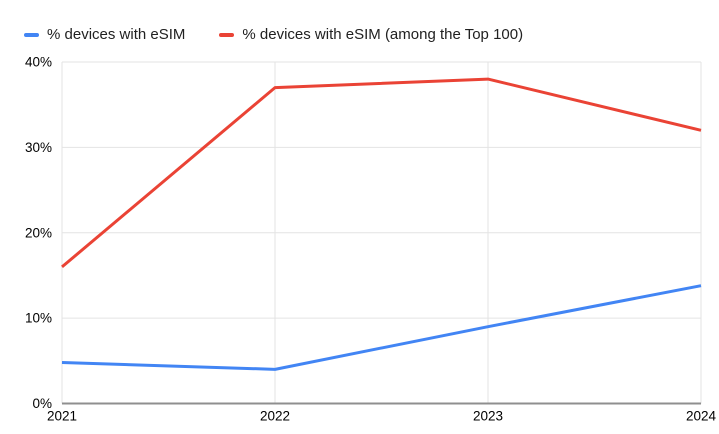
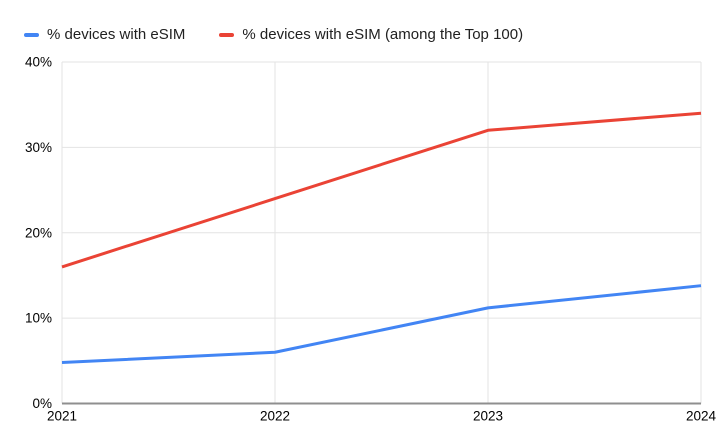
% devices with eSIM/2022: 4% -> 6%
% devices with eSIM (among the Top 100)/2022: 37% -> 24%
% devices with eSIM/2023: 9% -> 11%
% devices with eSIM (among the Top 100)/2023: 38% -> 32%
% devices with eSIM (among the Top 100)/2024: 32% -> 34%
